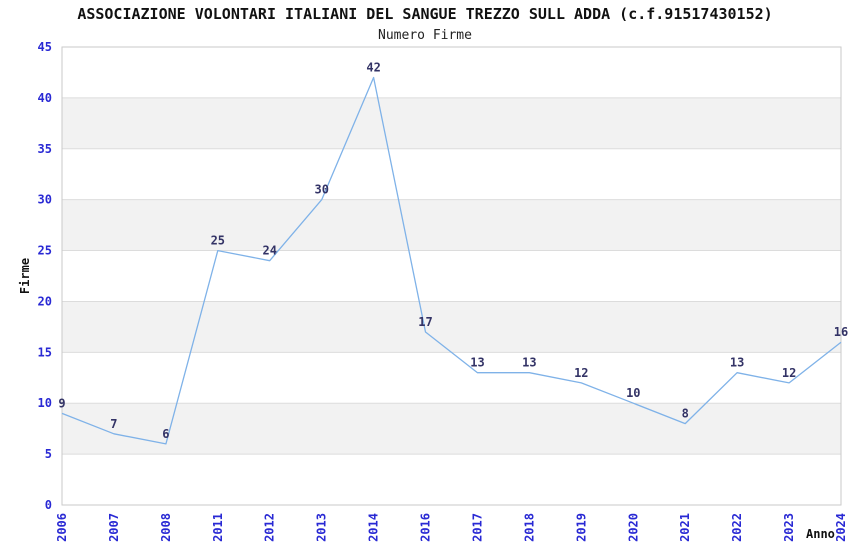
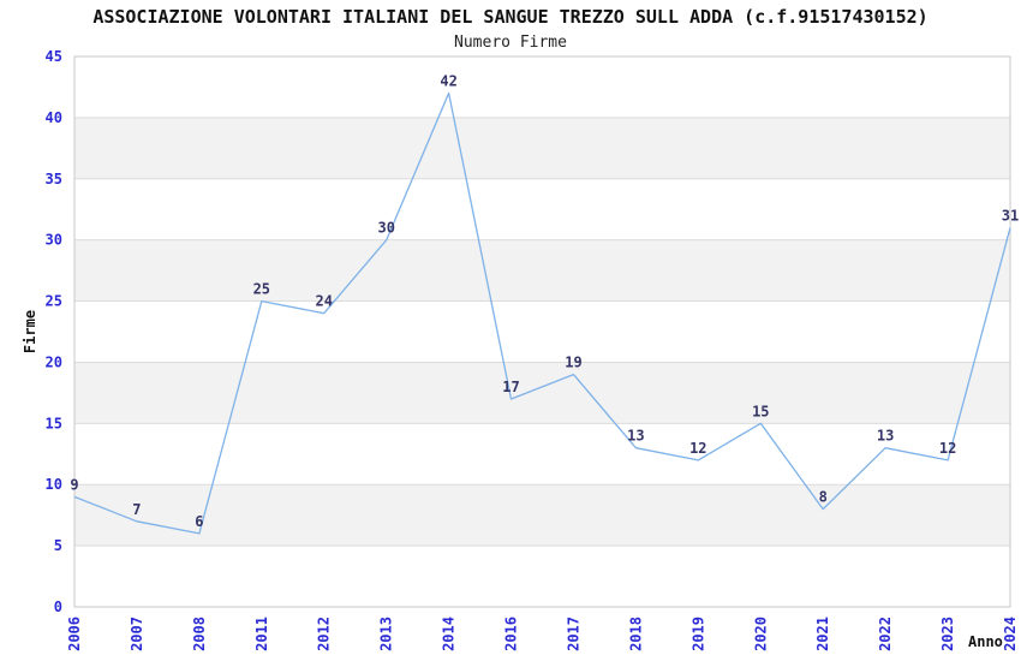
2017: 13 -> 19
2020: 10 -> 15
2024: 16 -> 31
